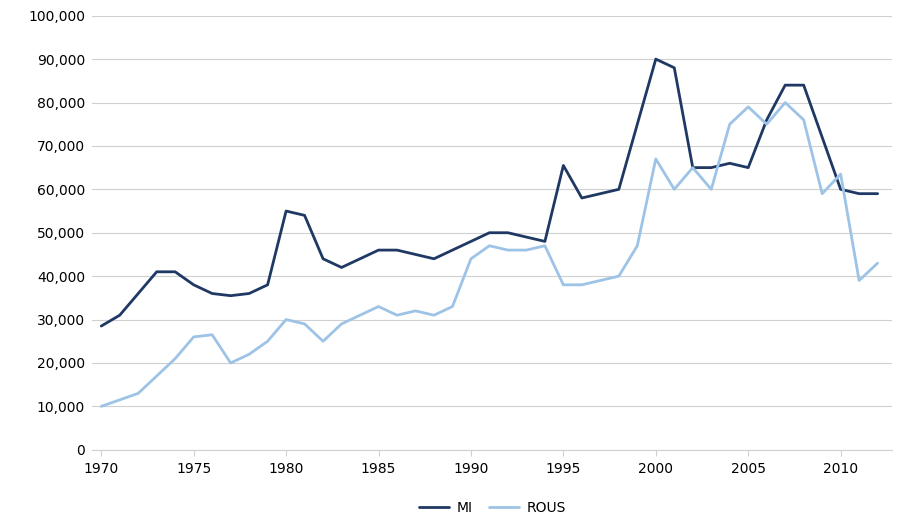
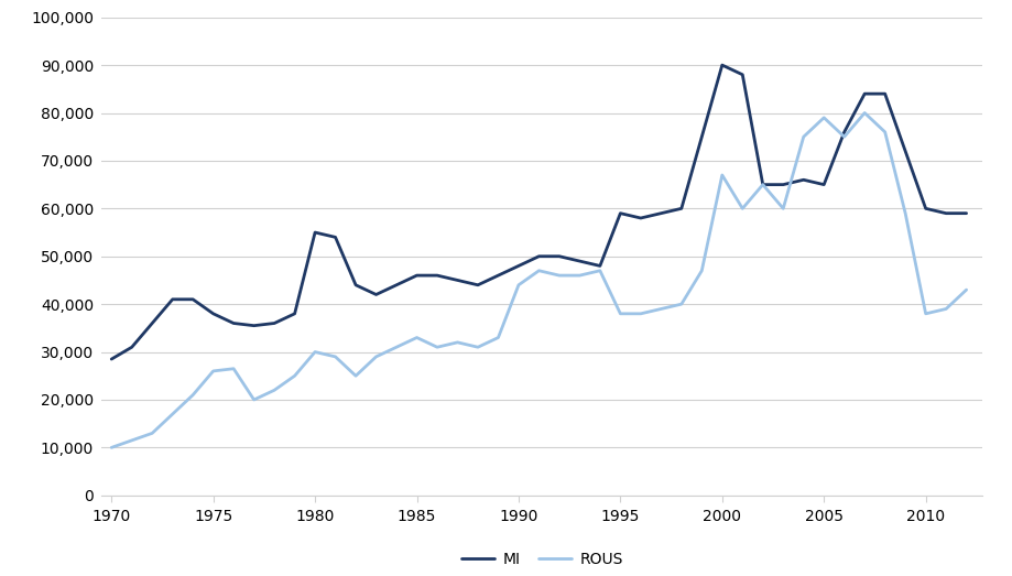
MI/1995: 65,500 -> 59,000
ROUS/2010: 63,500 -> 38,000
